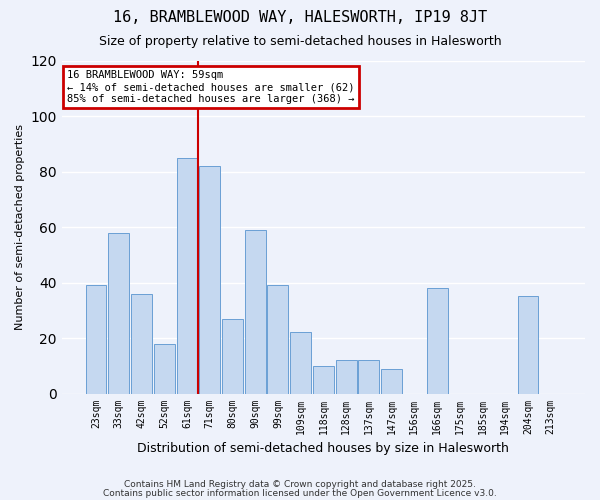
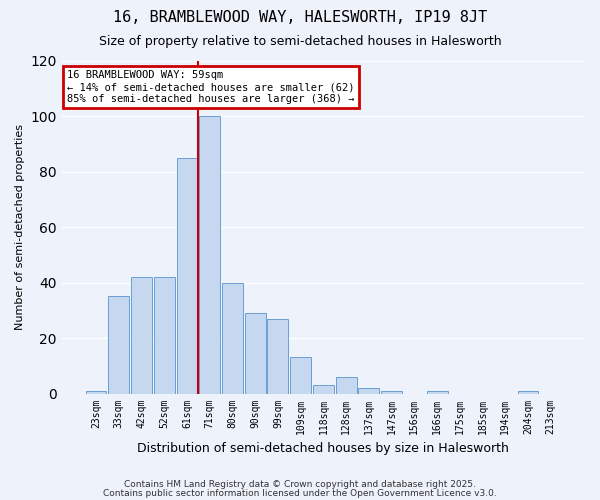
23sqm: 39 -> 1
33sqm: 58 -> 35
42sqm: 36 -> 42
52sqm: 18 -> 42
71sqm: 82 -> 100
80sqm: 27 -> 40
90sqm: 59 -> 29
99sqm: 39 -> 27
109sqm: 22 -> 13
118sqm: 10 -> 3
128sqm: 12 -> 6
137sqm: 12 -> 2
147sqm: 9 -> 1
166sqm: 38 -> 1
204sqm: 35 -> 1
